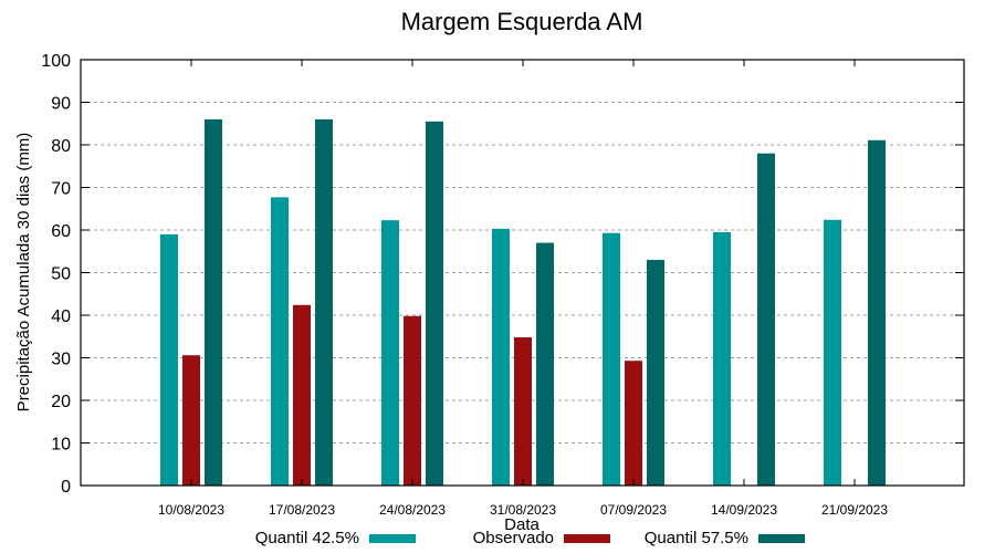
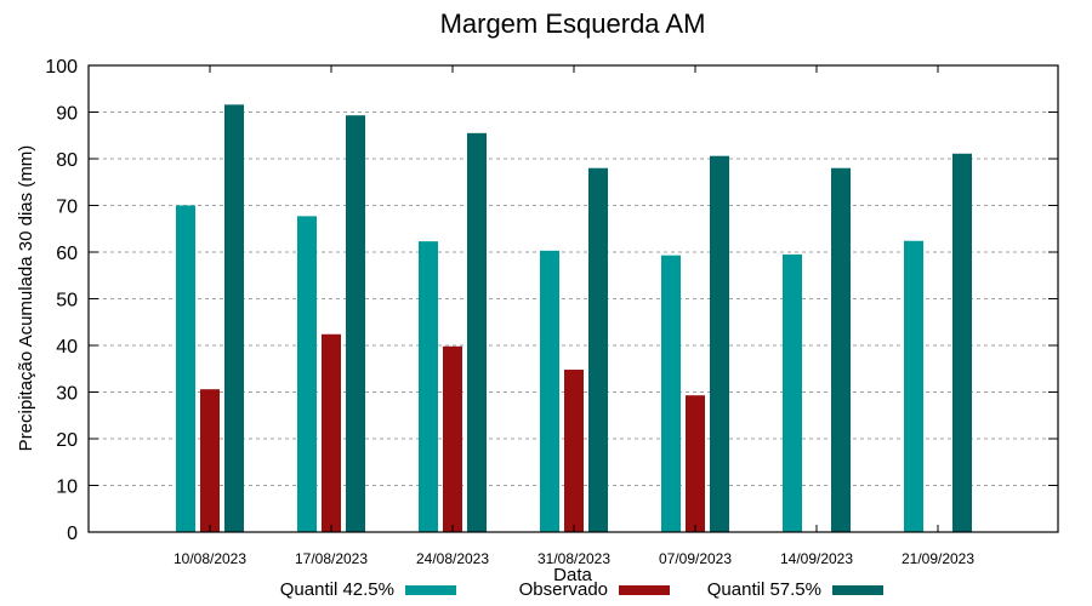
Quantil 42.5%/10/08/2023: 59 -> 70
Quantil 57.5%/10/08/2023: 86 -> 92
Quantil 57.5%/17/08/2023: 86 -> 89
Quantil 57.5%/31/08/2023: 57 -> 78
Quantil 57.5%/07/09/2023: 53 -> 81
